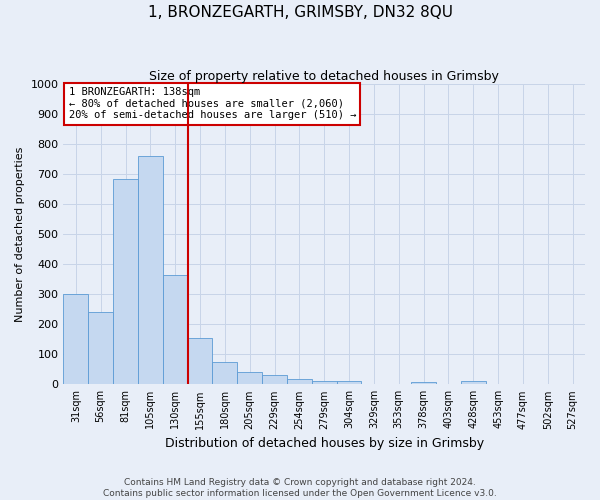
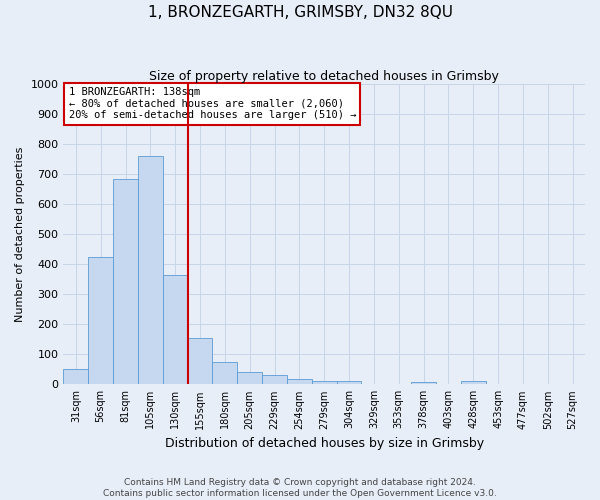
31sqm: 300 -> 50
56sqm: 240 -> 425
